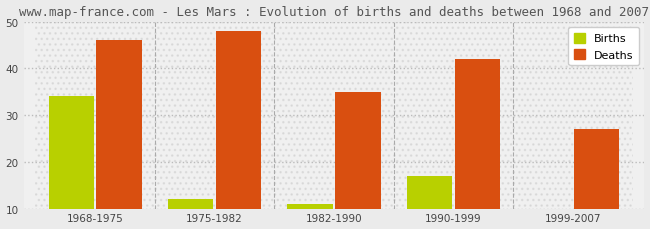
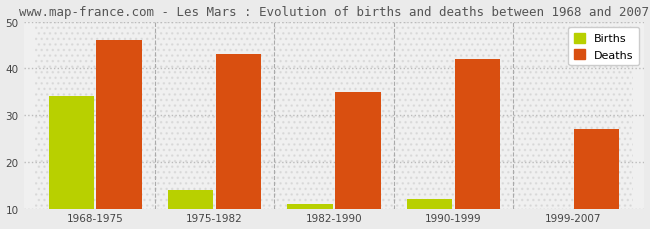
Births/1975-1982: 12 -> 14
Deaths/1975-1982: 48 -> 43
Births/1990-1999: 17 -> 12
